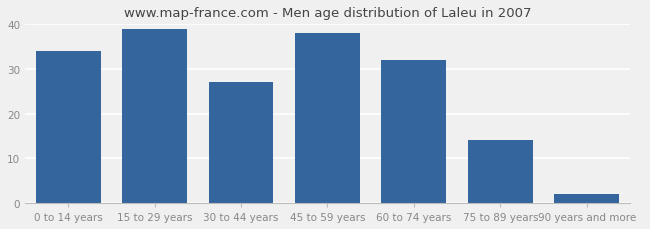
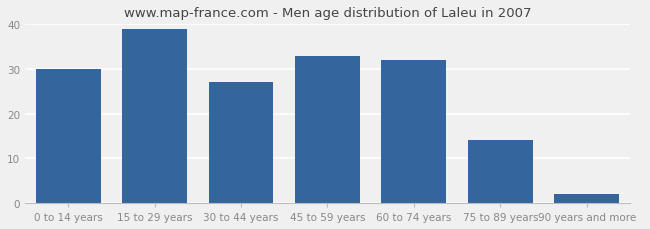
0 to 14 years: 34 -> 30
45 to 59 years: 38 -> 33
